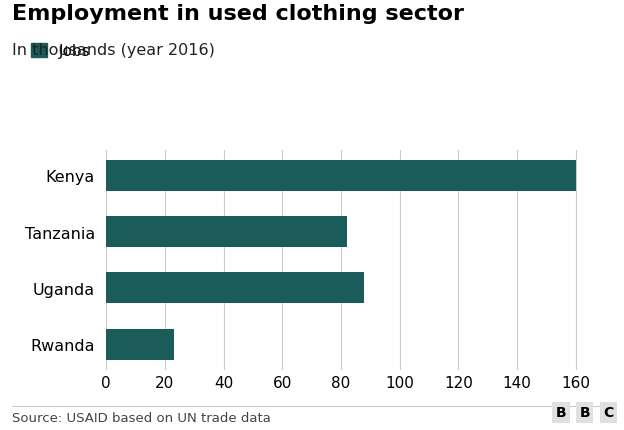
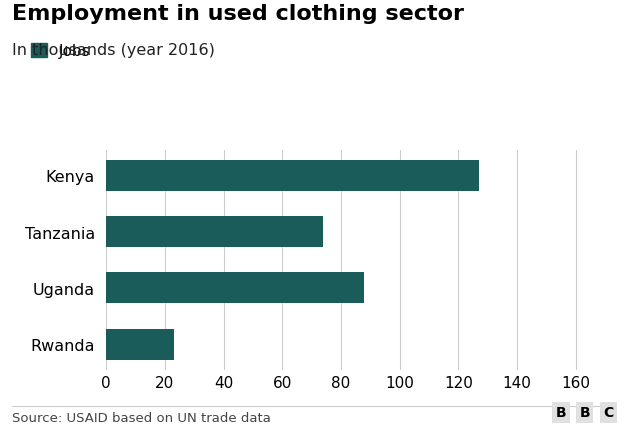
Kenya: 160 -> 127
Tanzania: 82 -> 74
